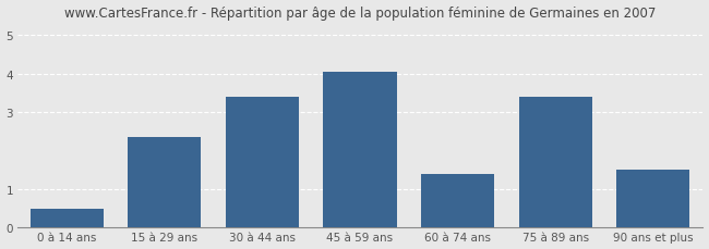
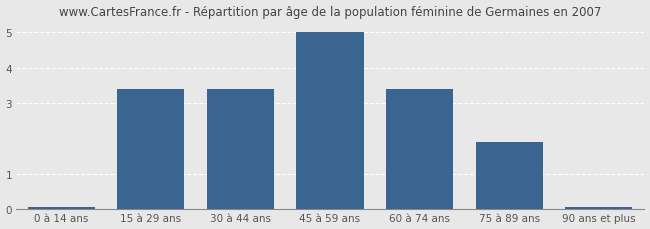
0 à 14 ans: 0.50 -> 0.06
15 à 29 ans: 2.35 -> 3.40
45 à 59 ans: 4.05 -> 5.00
60 à 74 ans: 1.40 -> 3.40
75 à 89 ans: 3.40 -> 1.90
90 ans et plus: 1.50 -> 0.06
